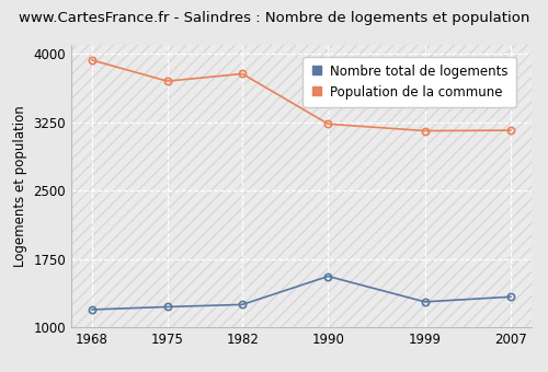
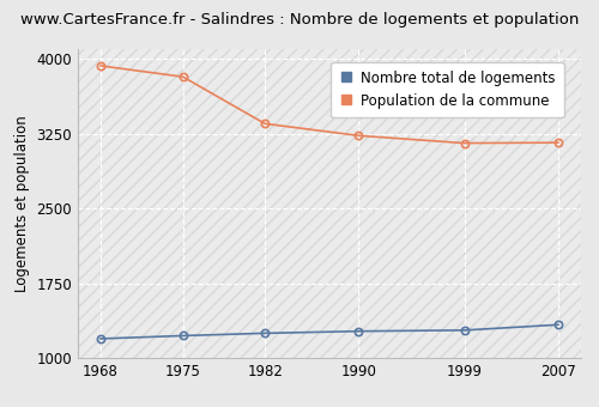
Population de la commune/1975: 3700 -> 3820
Population de la commune/1982: 3780 -> 3350
Nombre total de logements/1990: 1560 -> 1270
